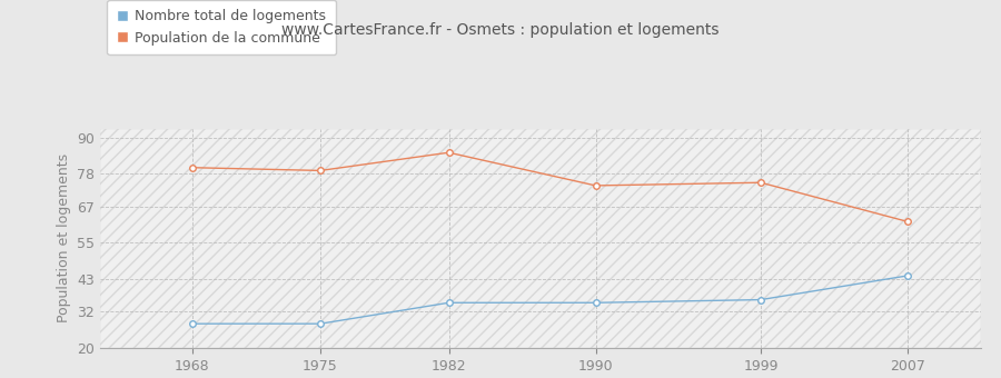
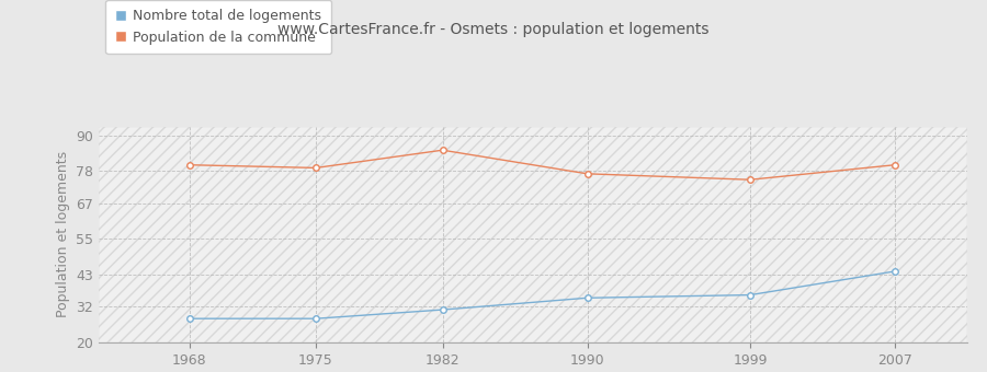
Nombre total de logements/1982: 35 -> 31
Population de la commune/1990: 74 -> 77
Population de la commune/2007: 62 -> 80
